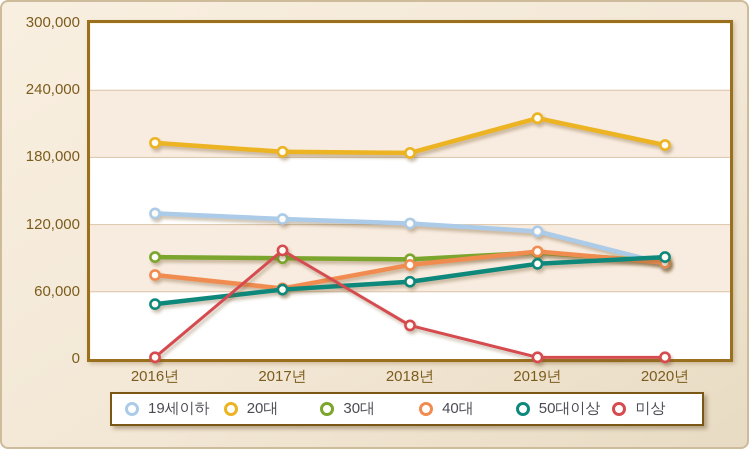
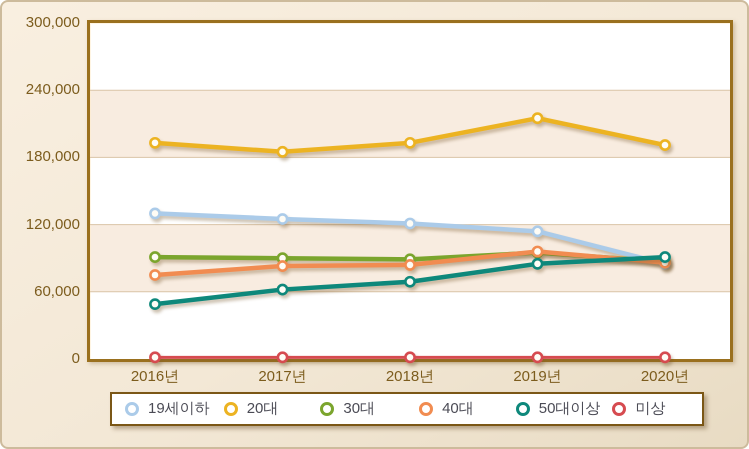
40대/2017년: 63000 -> 83000
미상/2017년: 97000 -> 2000
20대/2018년: 184000 -> 193000
미상/2018년: 30000 -> 2000
